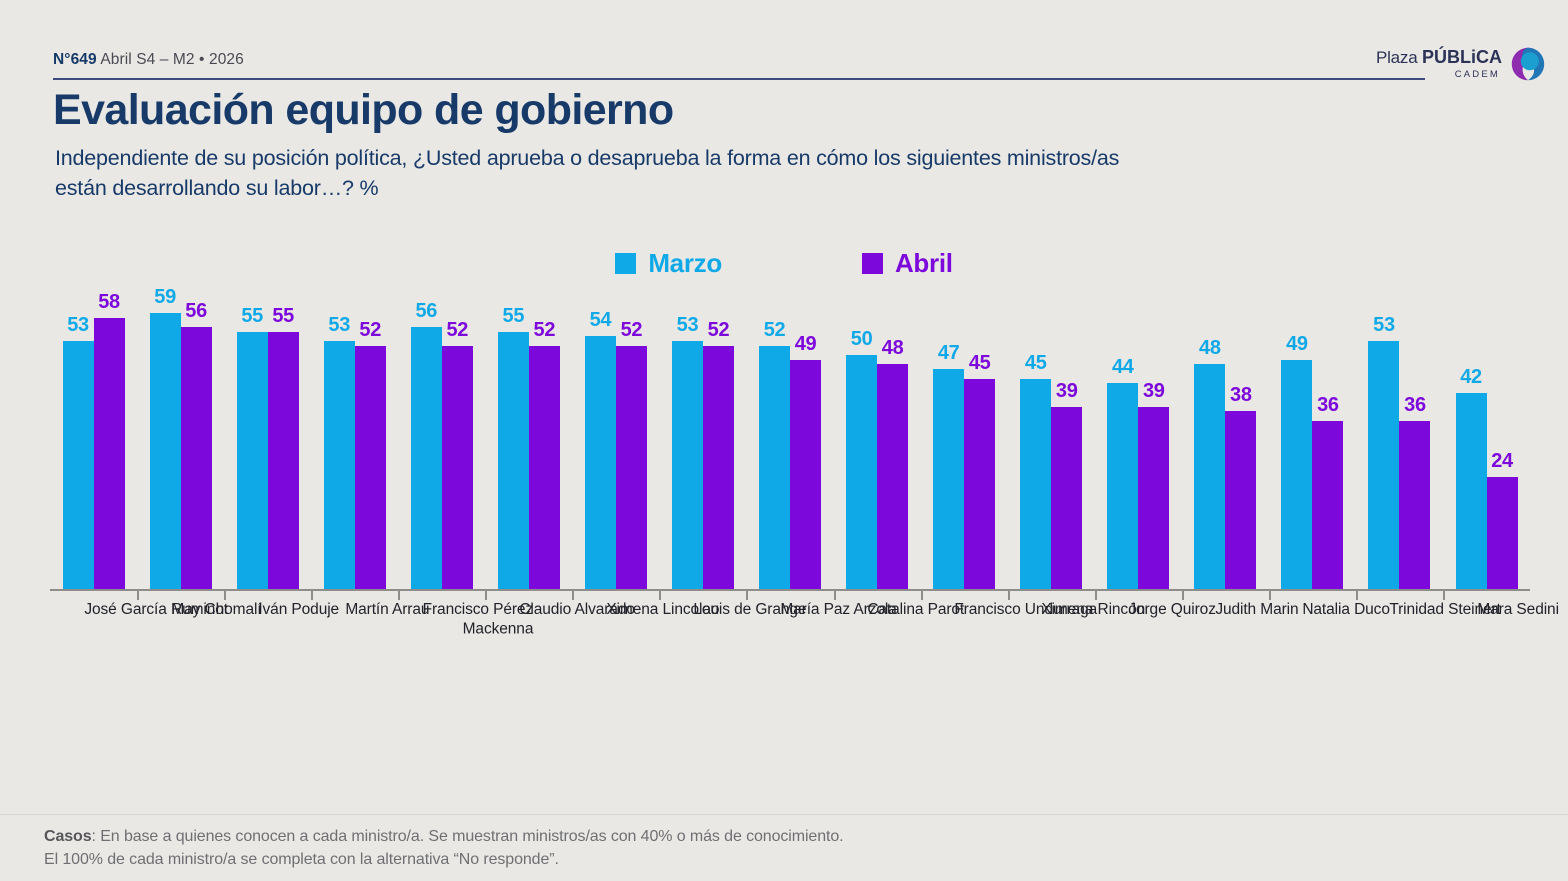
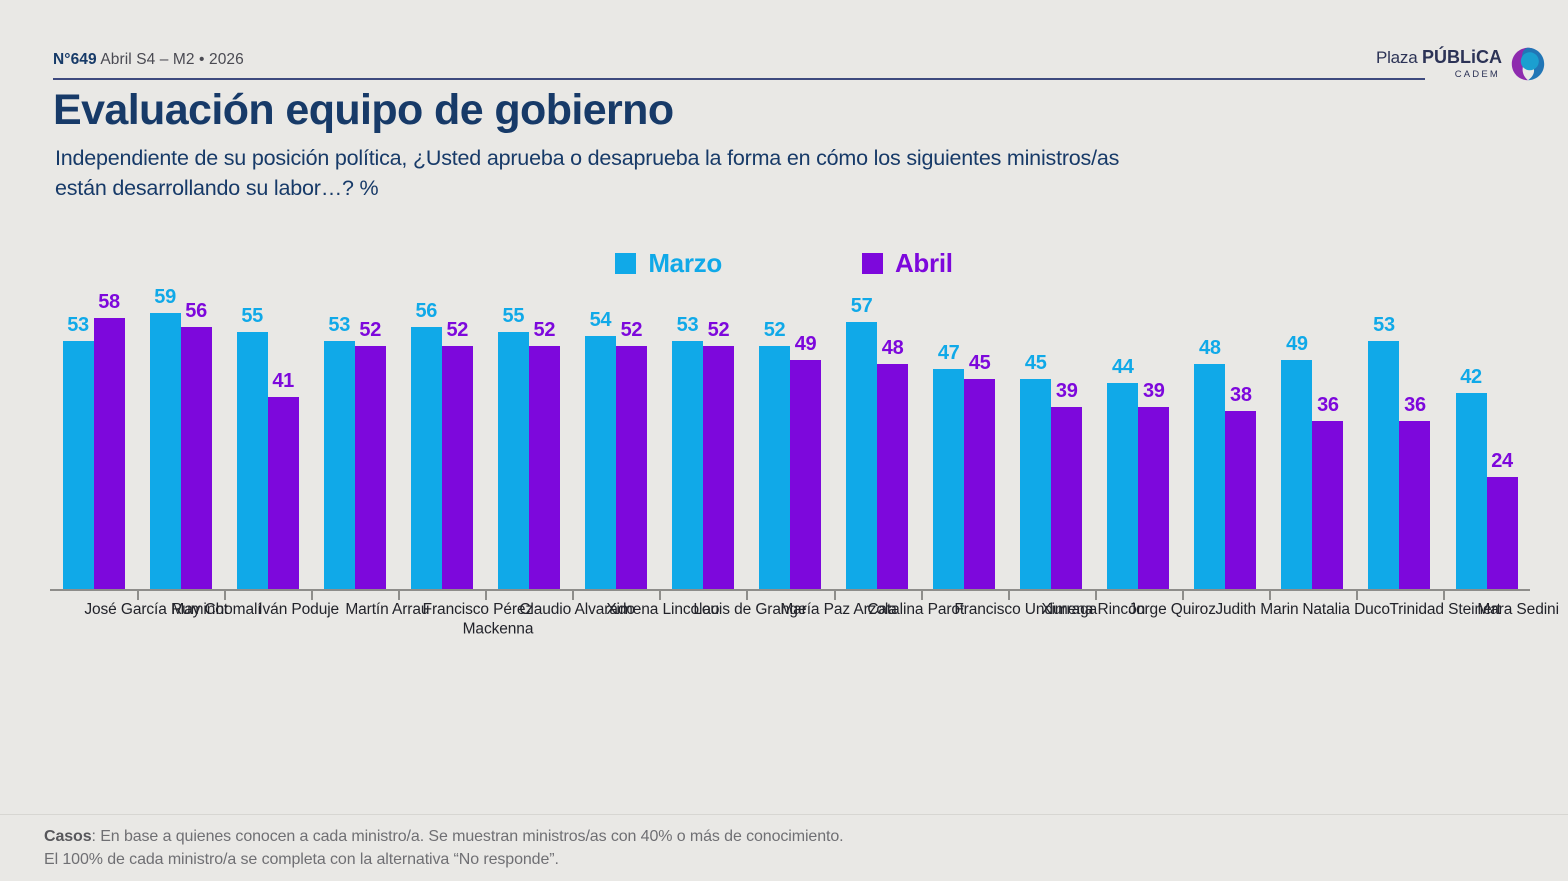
Abril/Iván Poduje: 55 -> 41
Marzo/Catalina Parot: 50 -> 57
